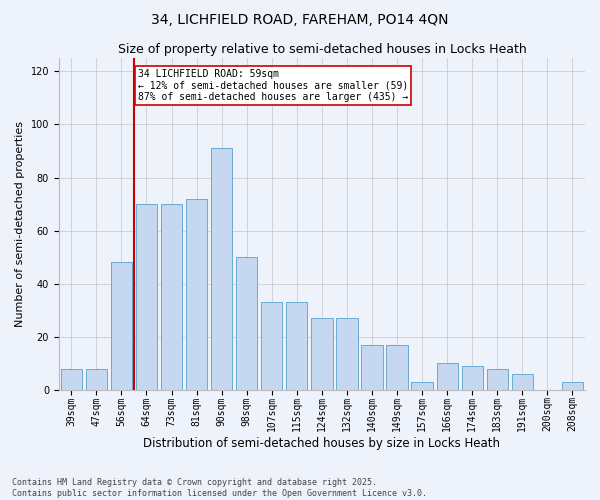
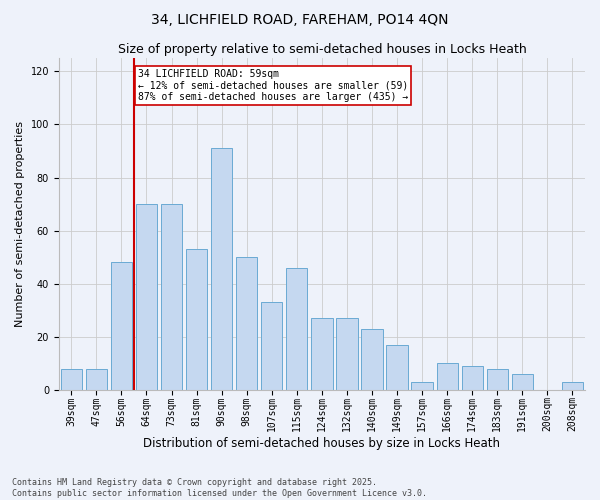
81sqm: 72 -> 53
115sqm: 33 -> 46
140sqm: 17 -> 23
